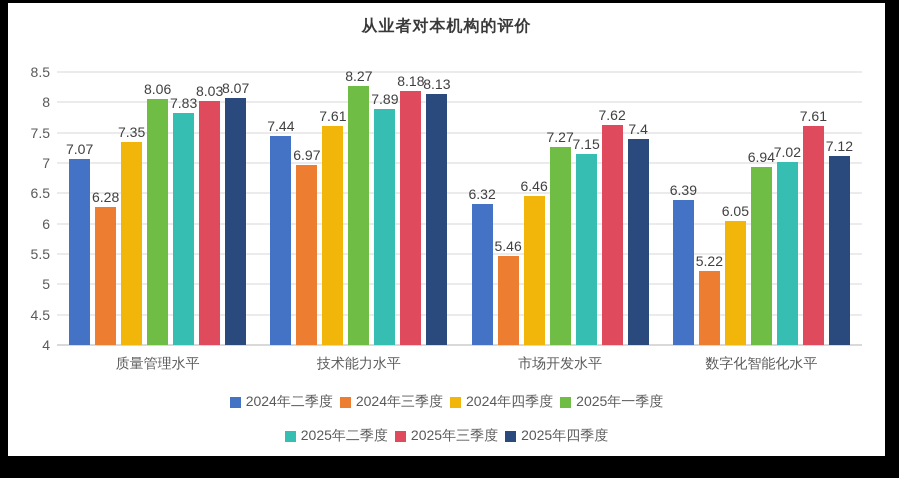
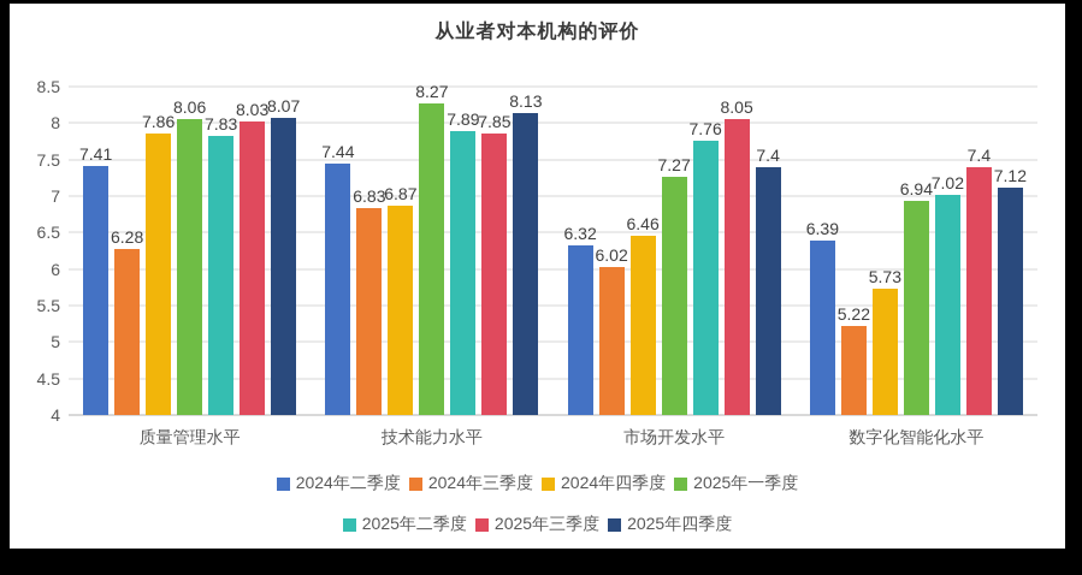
2024年二季度/质量管理水平: 7.07 -> 7.41
2024年四季度/质量管理水平: 7.35 -> 7.86
2024年三季度/技术能力水平: 6.97 -> 6.83
2024年四季度/技术能力水平: 7.61 -> 6.87
2025年三季度/技术能力水平: 8.18 -> 7.85
2024年三季度/市场开发水平: 5.46 -> 6.02
2025年二季度/市场开发水平: 7.15 -> 7.76
2025年三季度/市场开发水平: 7.62 -> 8.05
2024年四季度/数字化智能化水平: 6.05 -> 5.73
2025年三季度/数字化智能化水平: 7.61 -> 7.4
